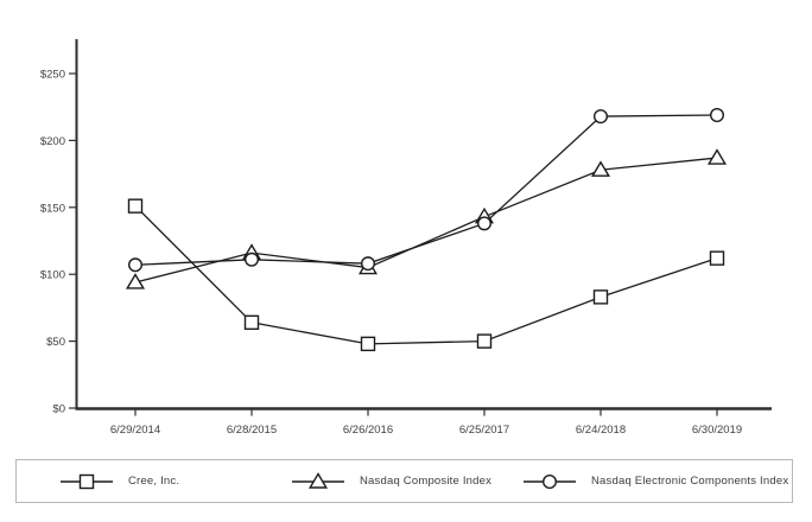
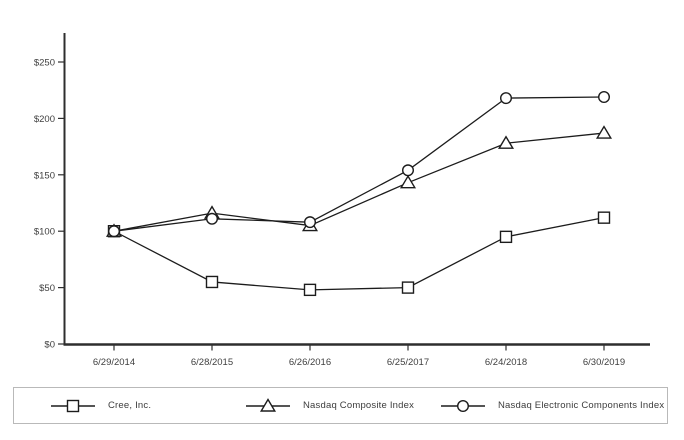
Cree, Inc./6/29/2014: $151 -> $100
Nasdaq Composite Index/6/29/2014: $94 -> $100
Nasdaq Electronic Components Index/6/29/2014: $107 -> $100
Cree, Inc./6/28/2015: $64 -> $55
Nasdaq Electronic Components Index/6/25/2017: $138 -> $154
Cree, Inc./6/24/2018: $83 -> $95
